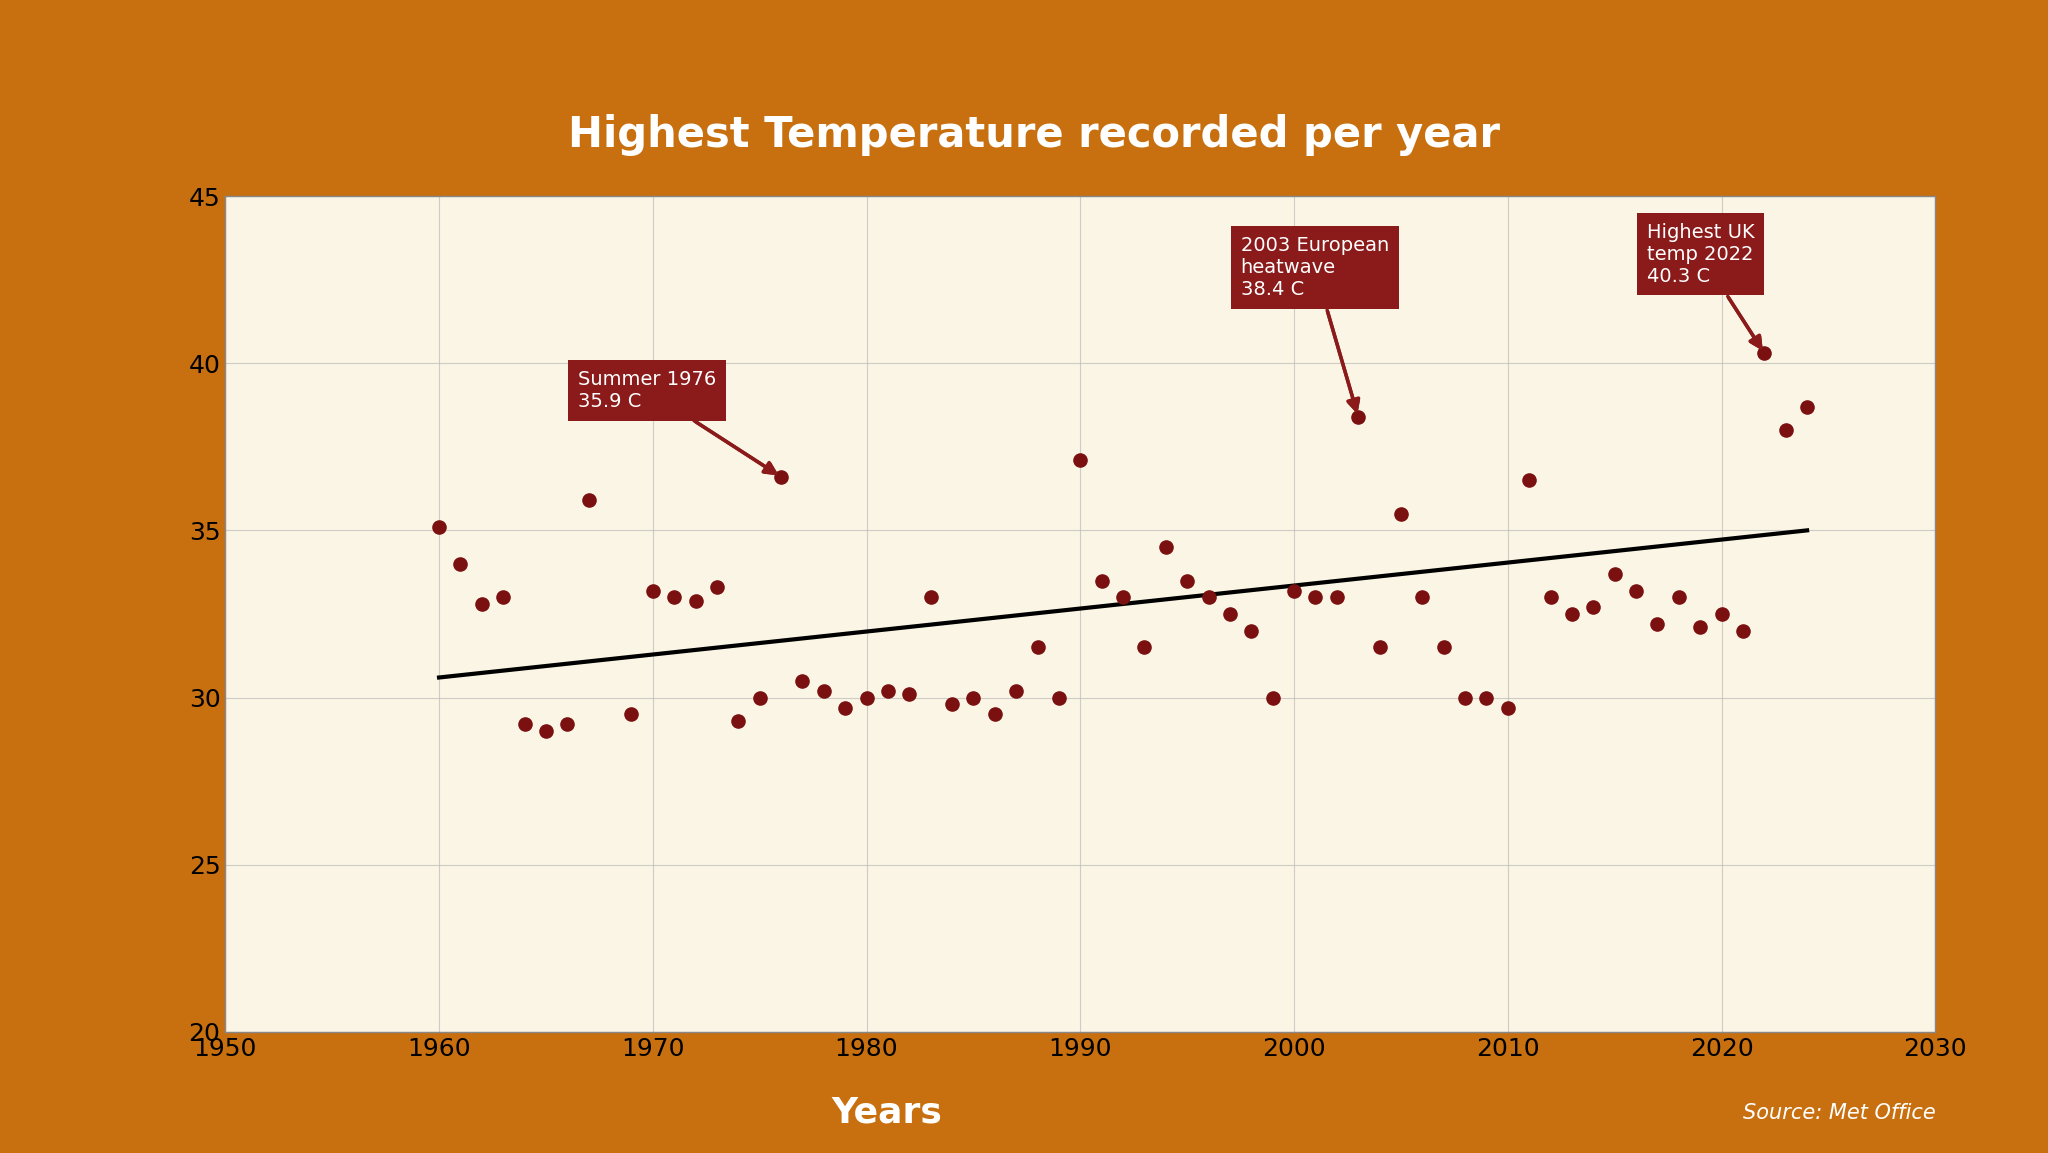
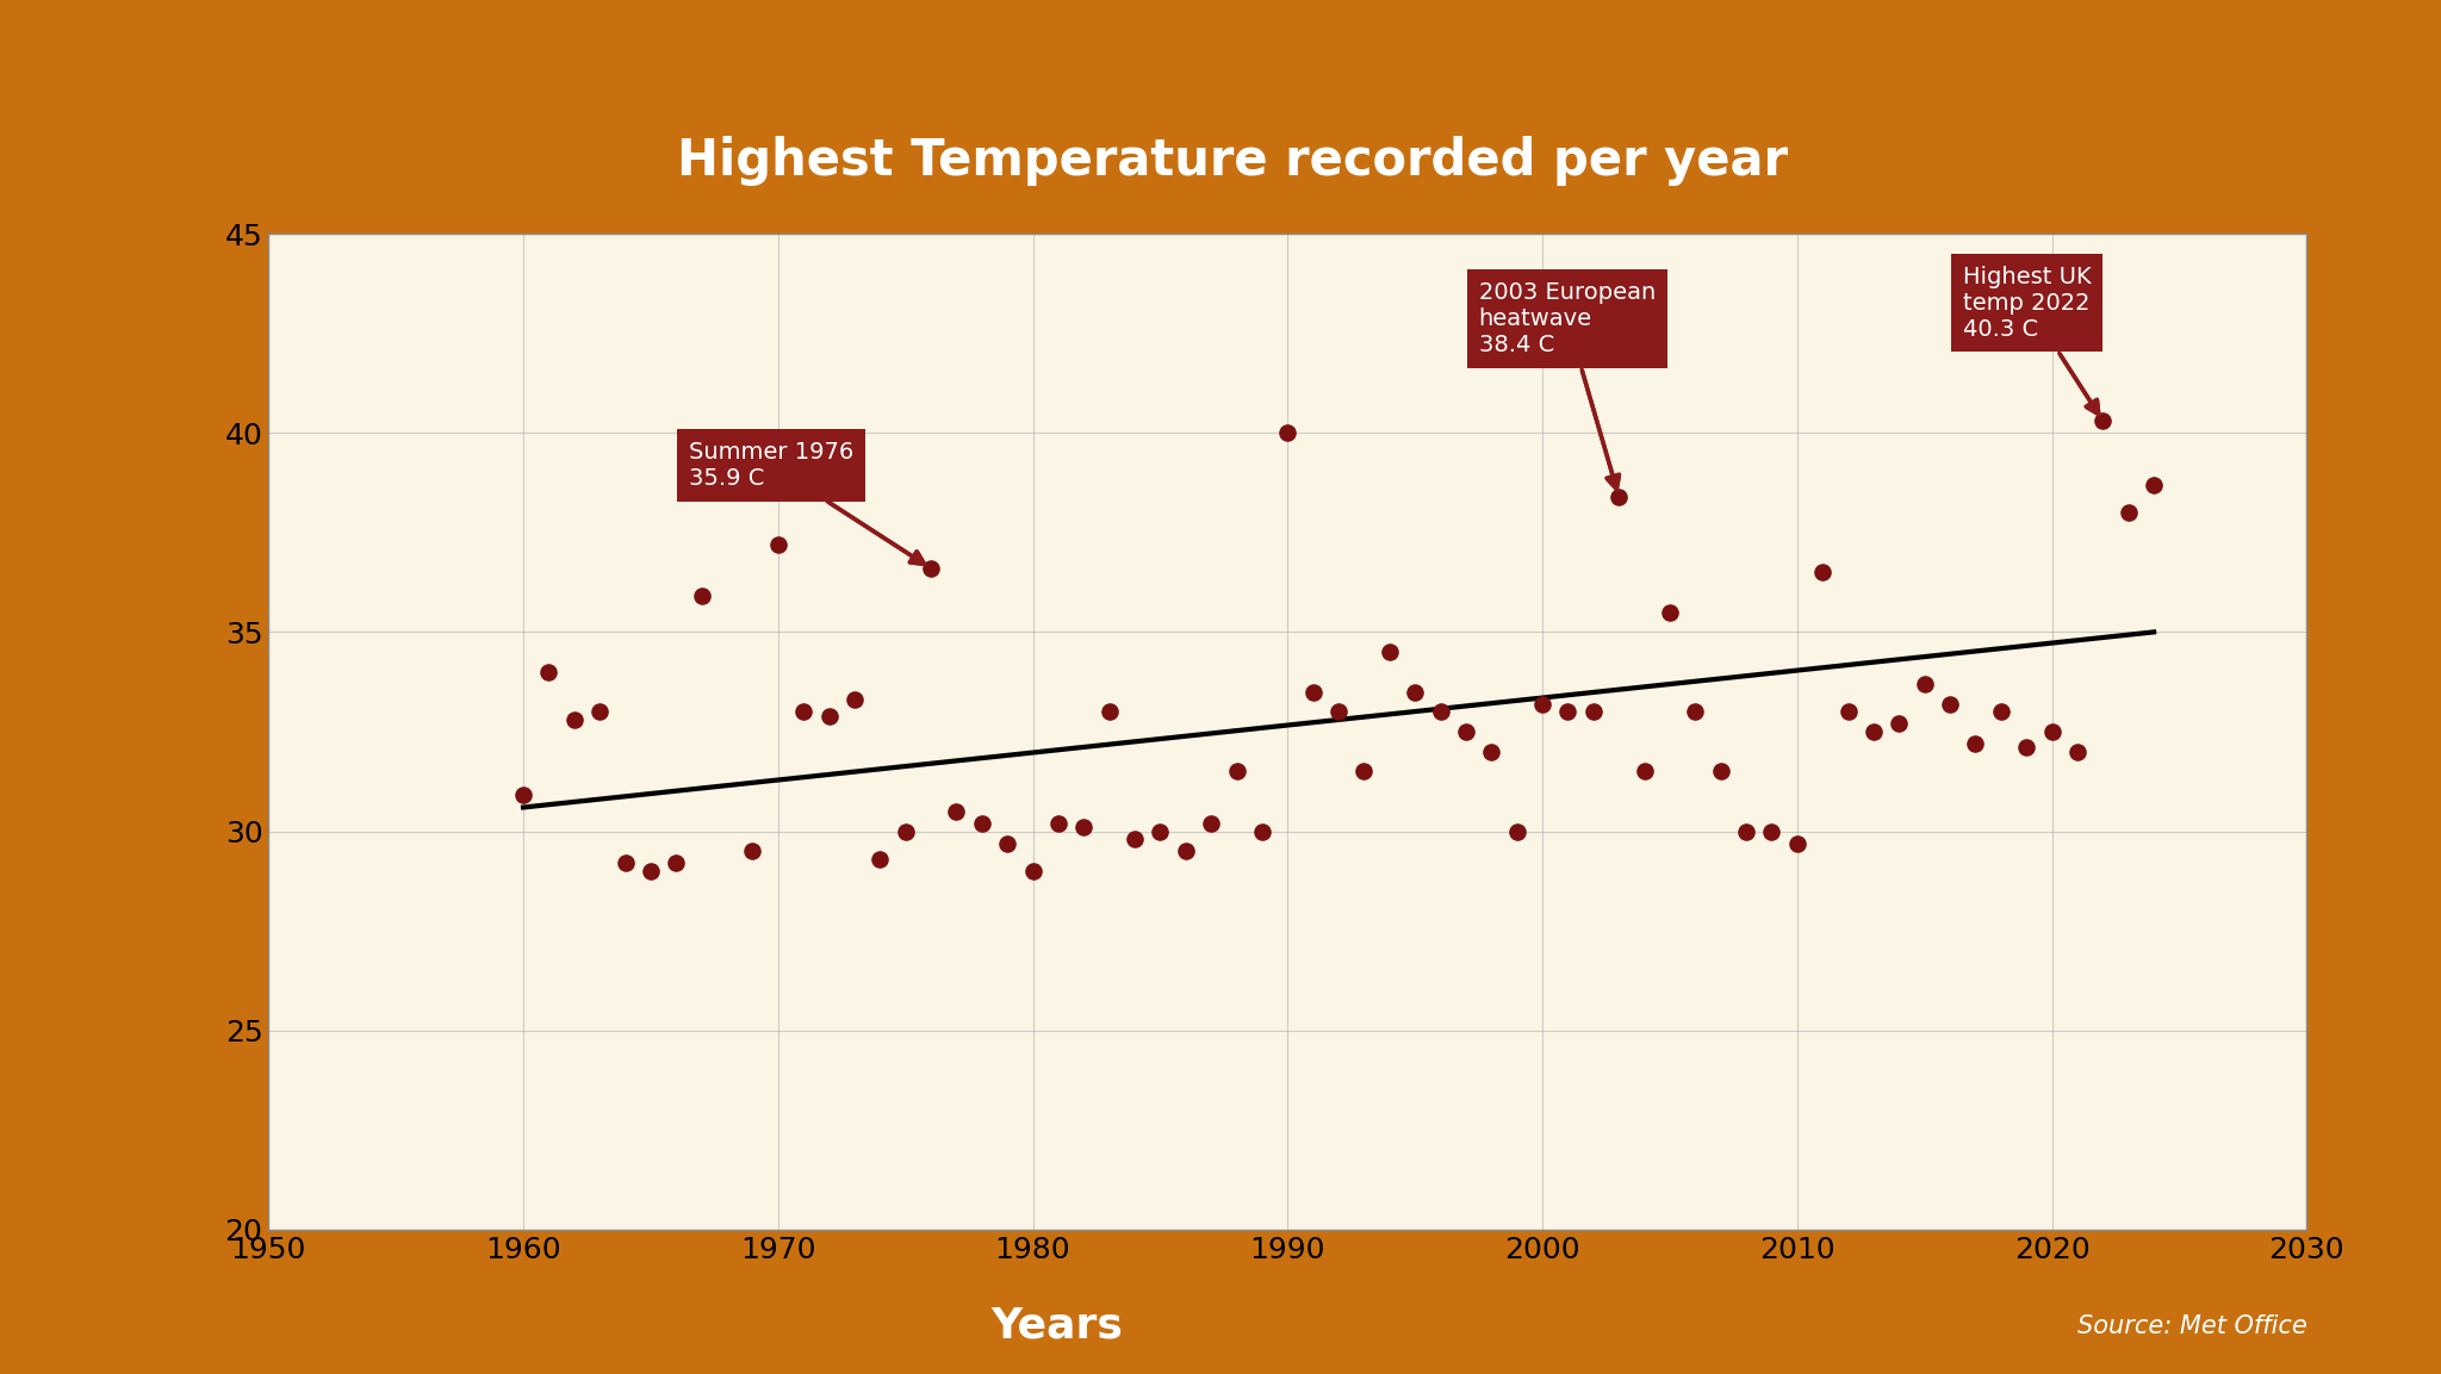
1960: 35.1 -> 30.9
1970: 33.2 -> 37.2
1980: 30.0 -> 29.0
1990: 37.1 -> 40.0
